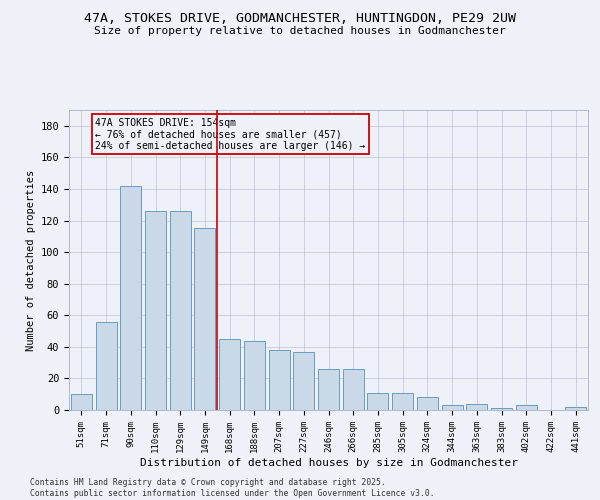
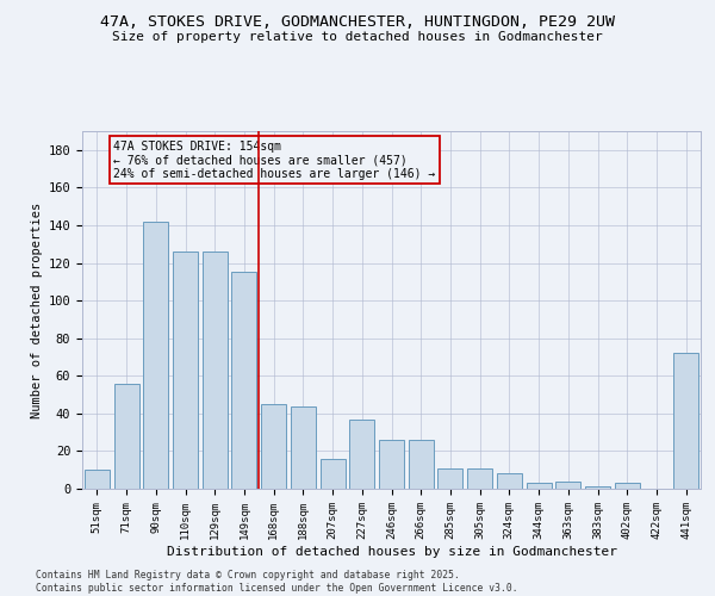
207sqm: 38 -> 16
441sqm: 2 -> 72
